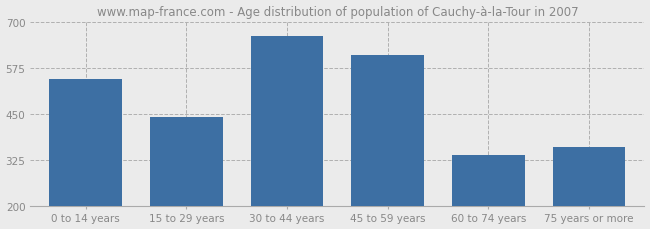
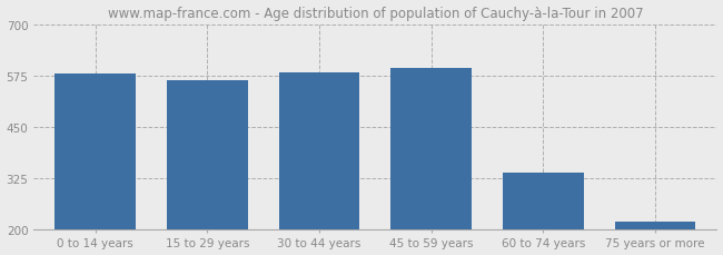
0 to 14 years: 545 -> 580
15 to 29 years: 440 -> 562
30 to 44 years: 660 -> 581
45 to 59 years: 610 -> 592
75 years or more: 360 -> 218
